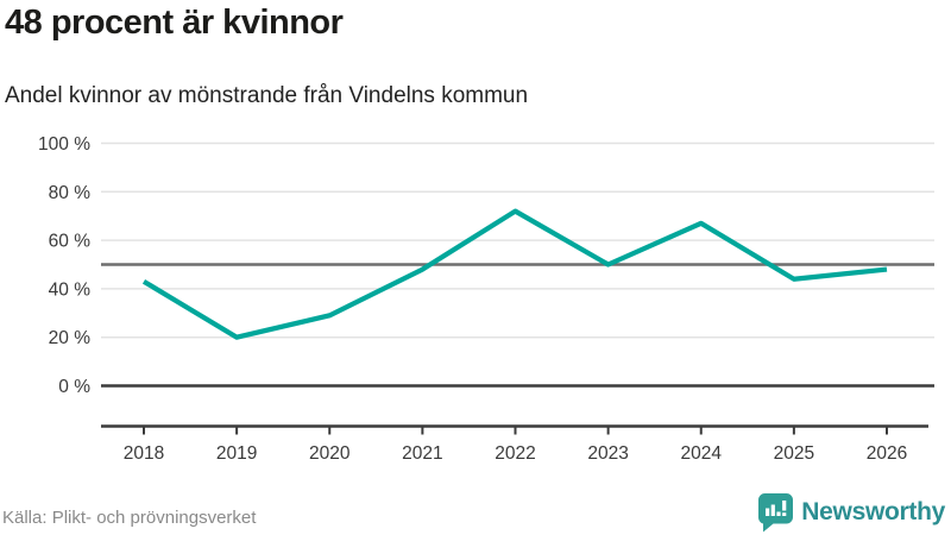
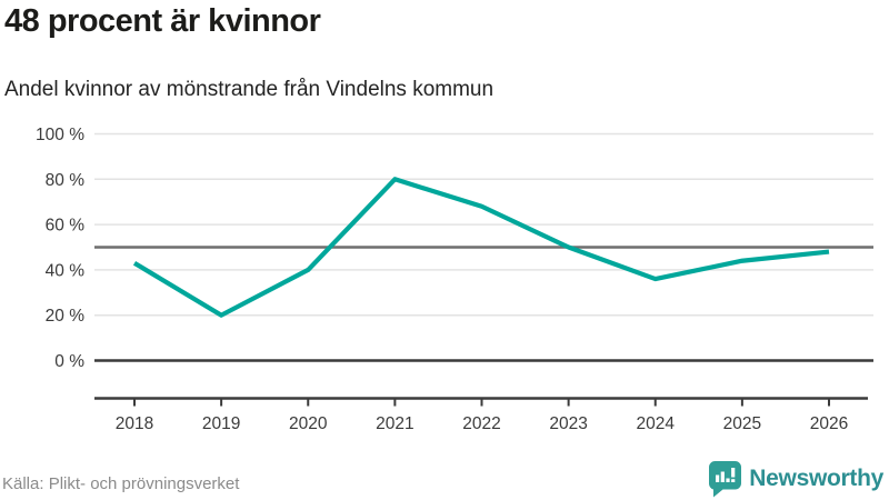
2020: 29% -> 40%
2021: 48% -> 80%
2022: 72% -> 68%
2024: 67% -> 36%
